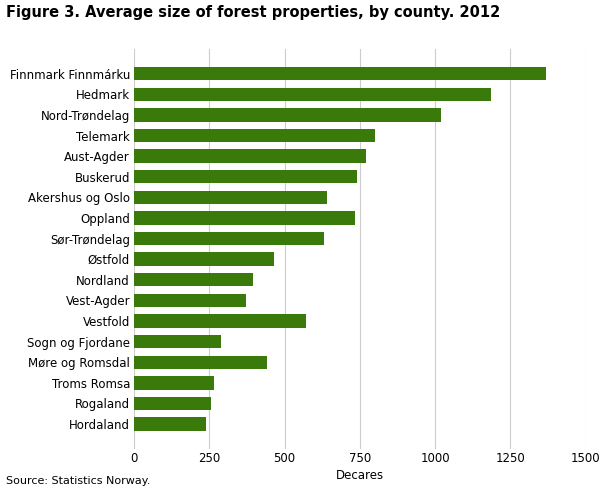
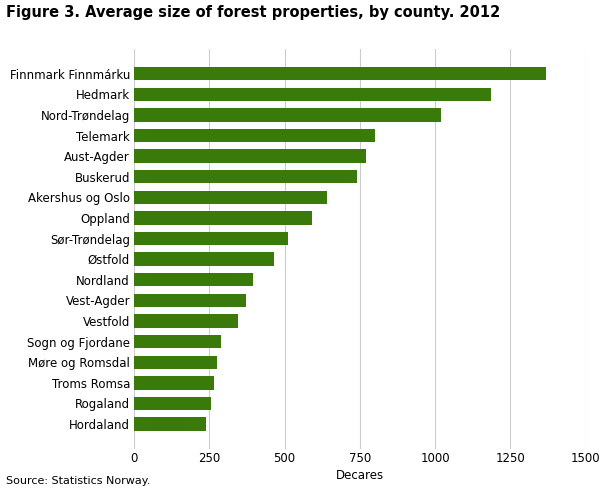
Oppland: 735 -> 590
Sør-Trøndelag: 630 -> 510
Vestfold: 570 -> 345
Møre og Romsdal: 440 -> 275
